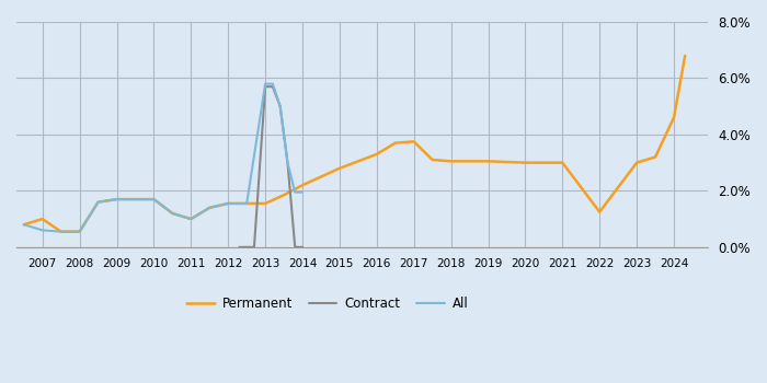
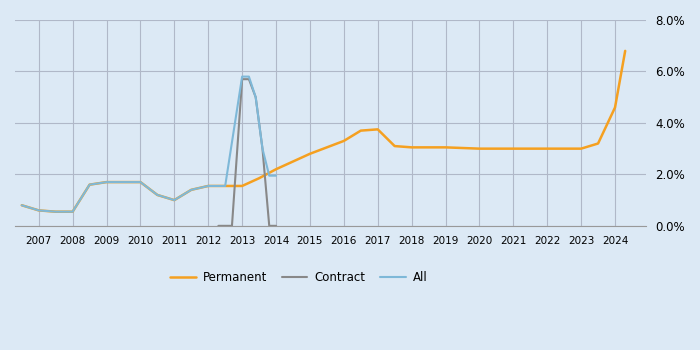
Permanent/2007: 1.00% -> 0.60%
Permanent/2022: 1.25% -> 3.00%
